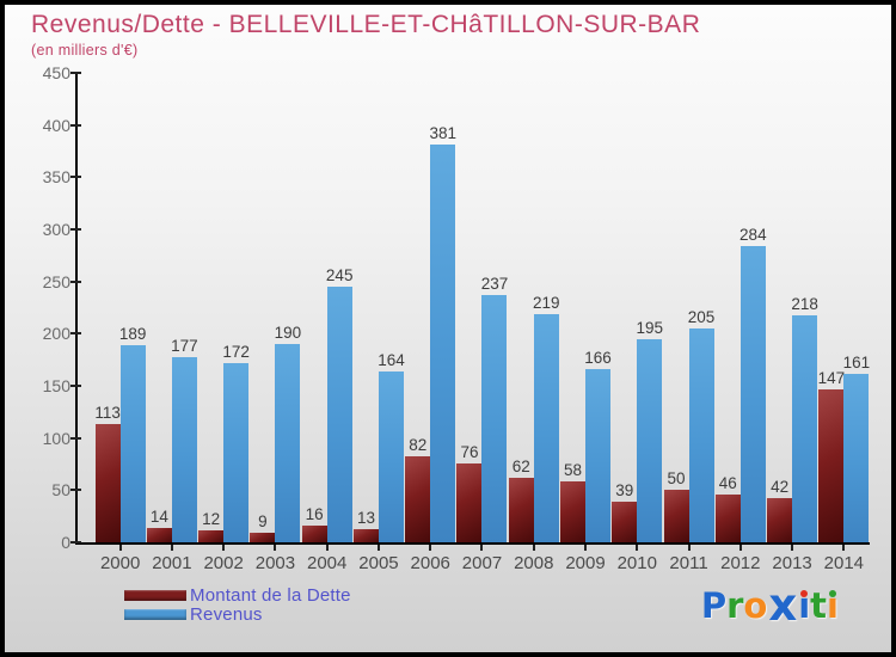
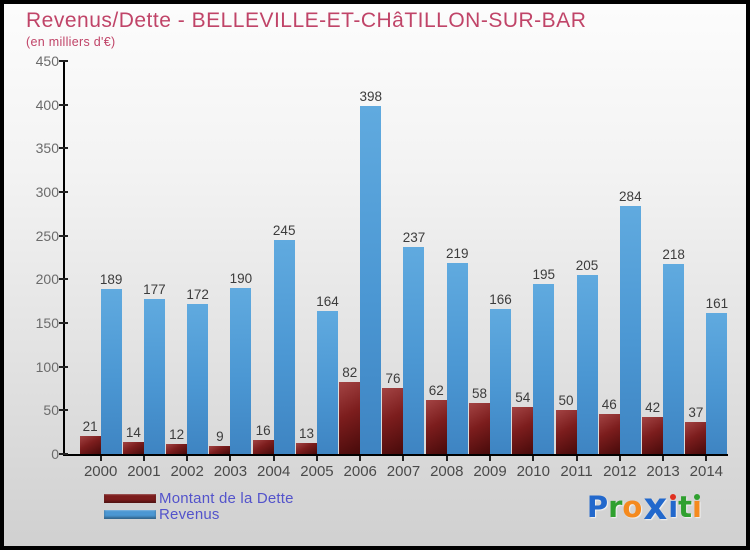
Montant de la Dette/2000: 113 -> 21
Revenus/2006: 381 -> 398
Montant de la Dette/2010: 39 -> 54
Montant de la Dette/2014: 147 -> 37
